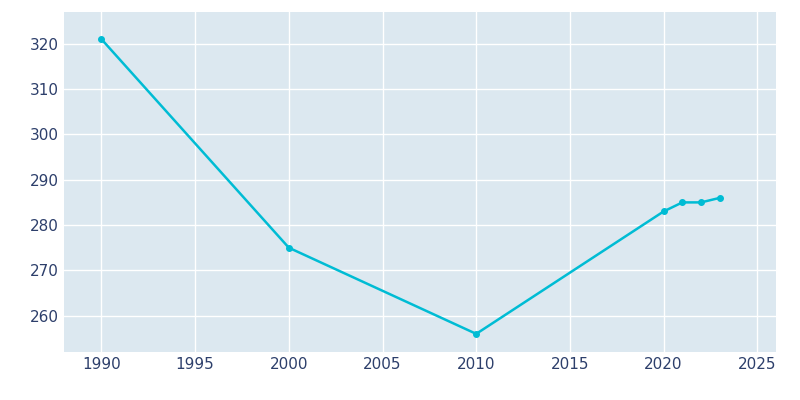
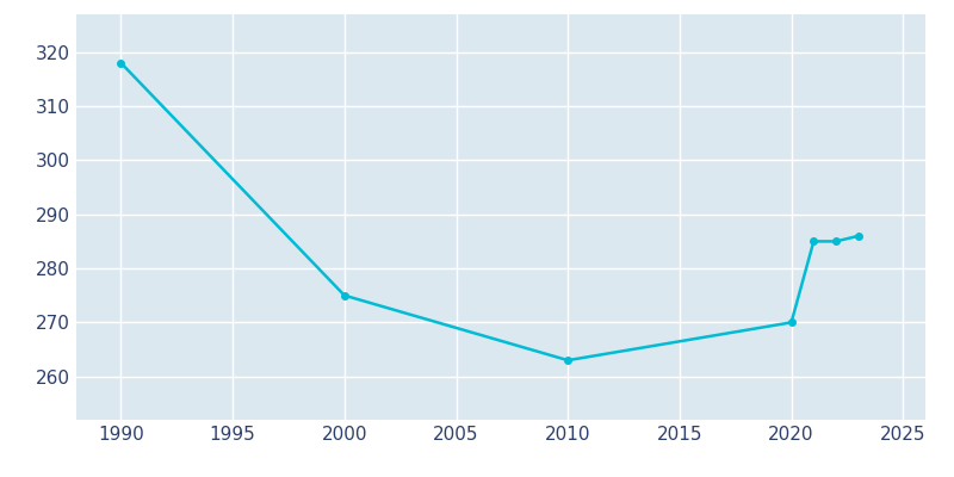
1990: 321 -> 318
2010: 256 -> 263
2020: 283 -> 270
